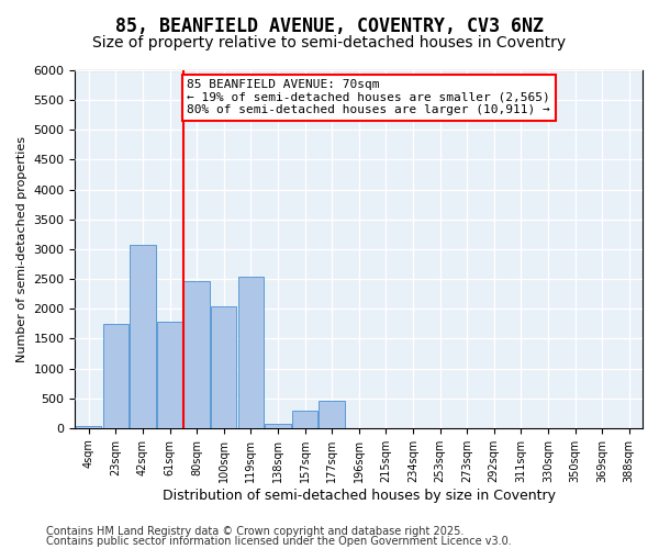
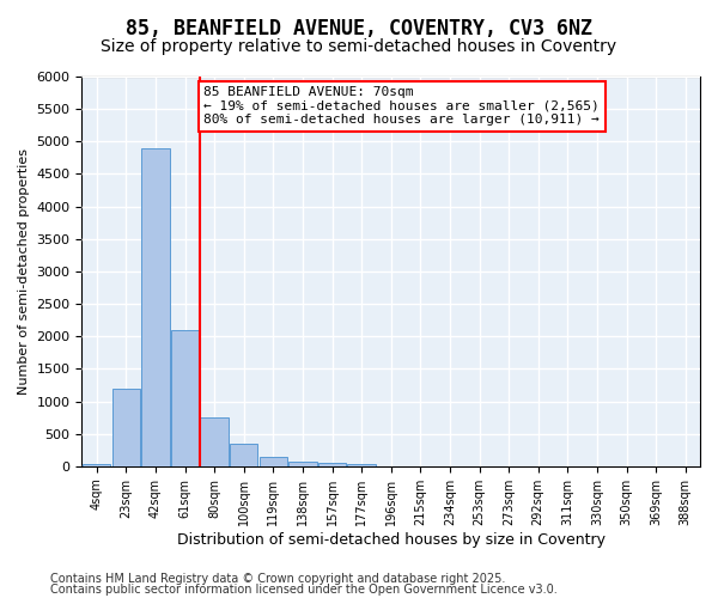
23sqm: 1740 -> 1200
42sqm: 3080 -> 4900
61sqm: 1780 -> 2100
80sqm: 2460 -> 750
100sqm: 2040 -> 350
119sqm: 2540 -> 150
157sqm: 300 -> 50
177sqm: 460 -> 30
